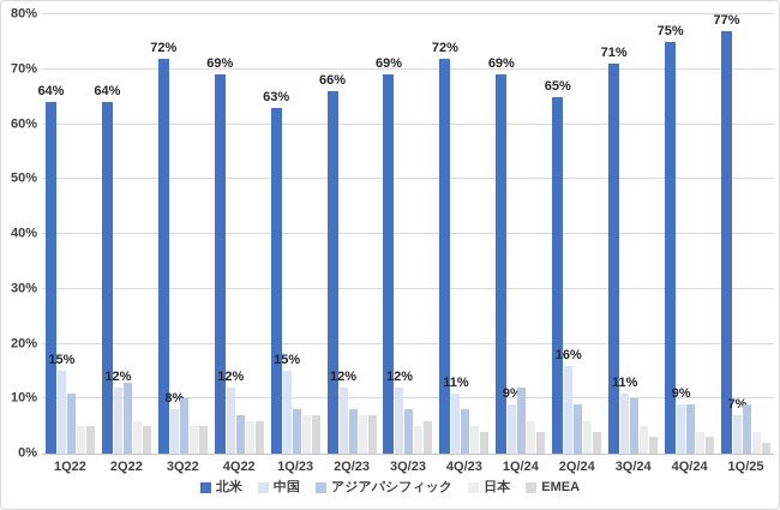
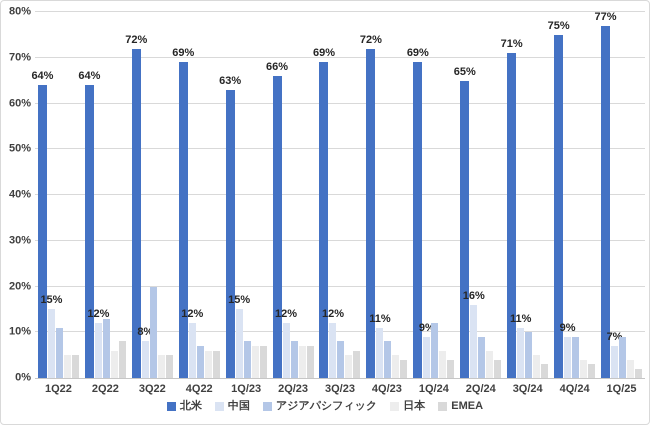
EMEA/2Q22: 5% -> 8%
アジアパシフィック/3Q22: 10% -> 20%
